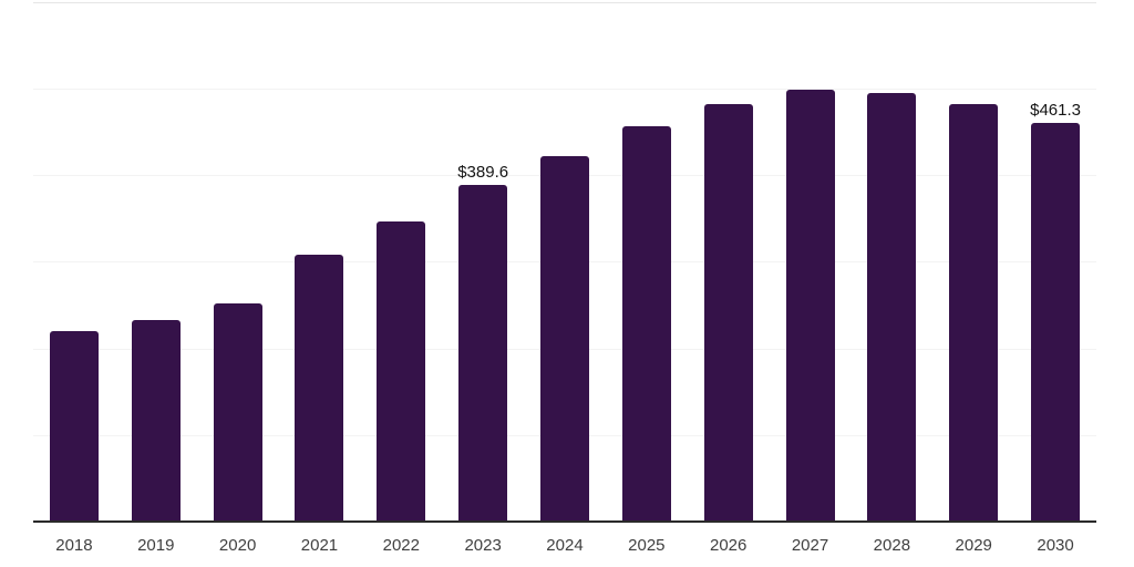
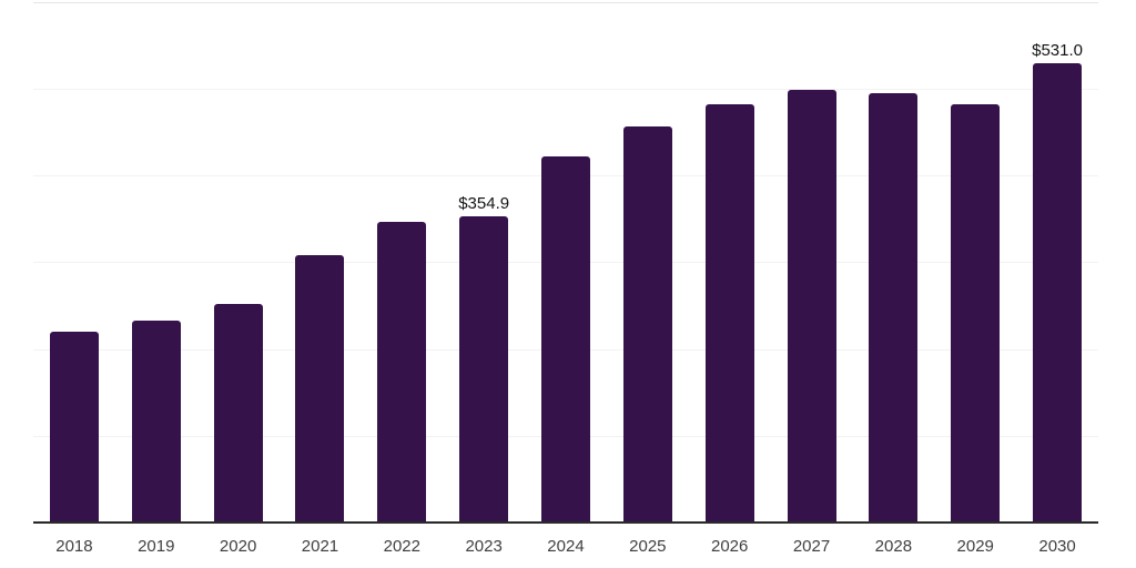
2023: $389.6 -> $354.9
2030: $461.3 -> $531.0
